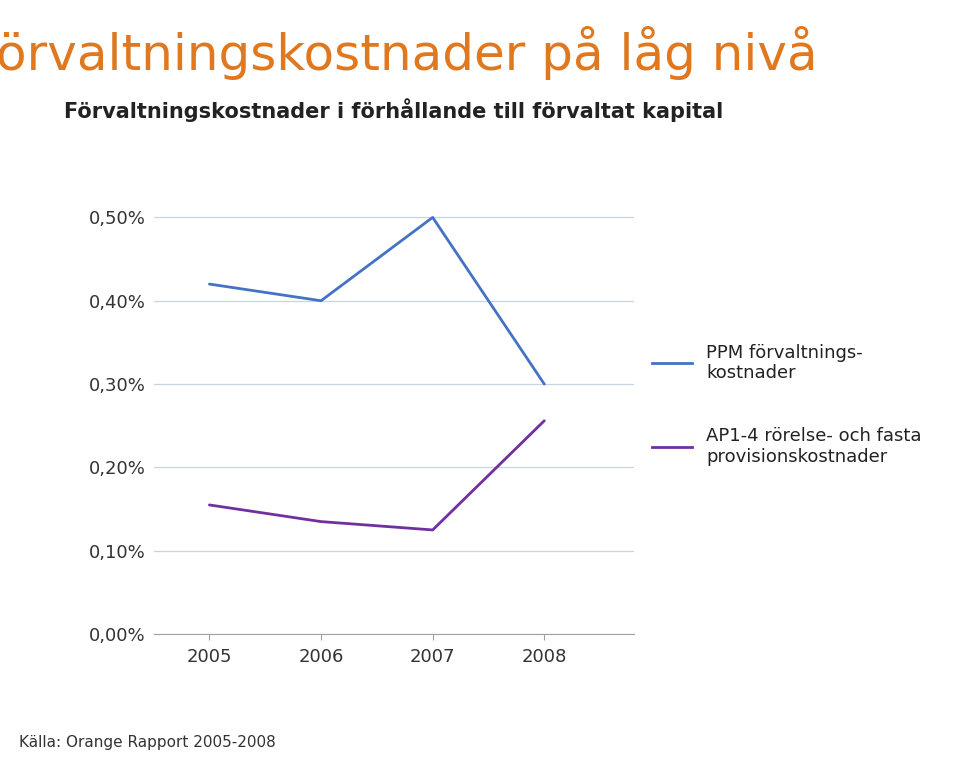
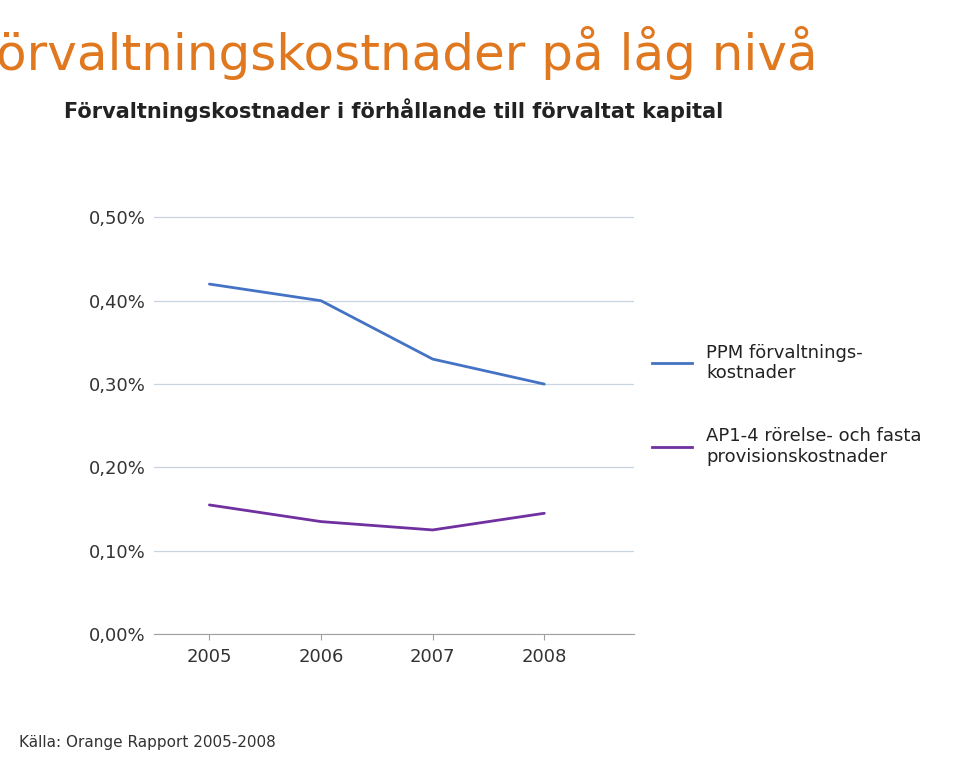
PPM förvaltnings- kostnader/2007: 0,50% -> 0,33%
AP1-4 rörelse- och fasta provisionskostnader/2008: 0,256% -> 0,145%
